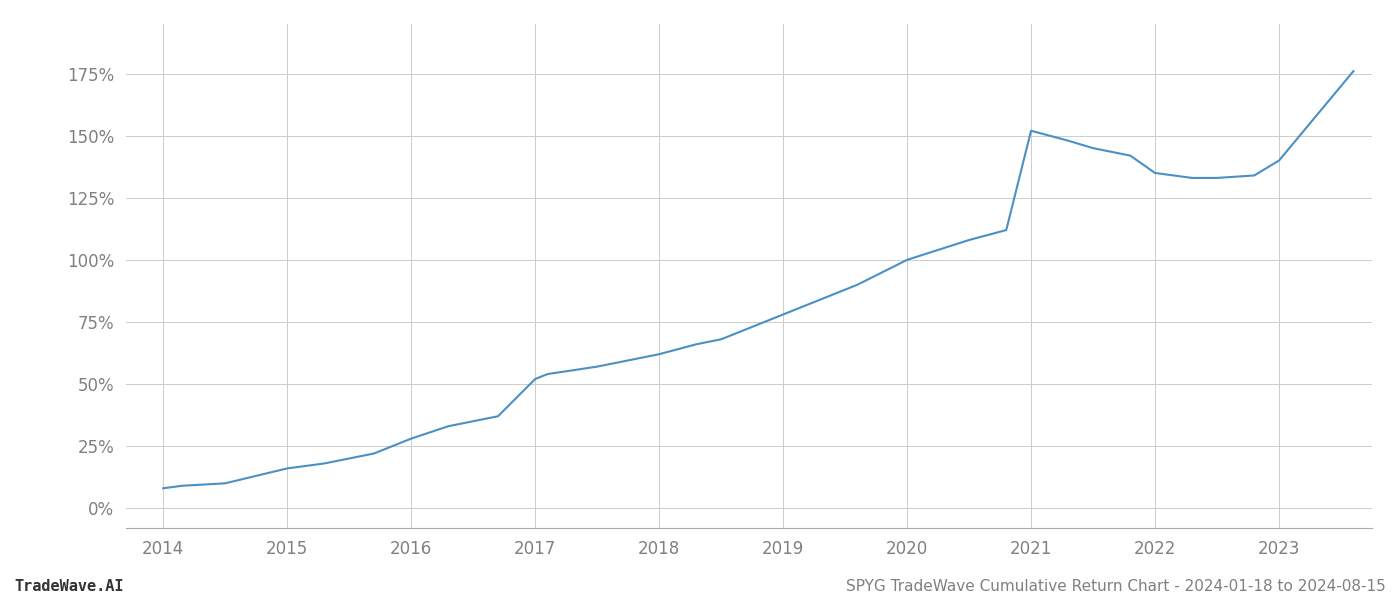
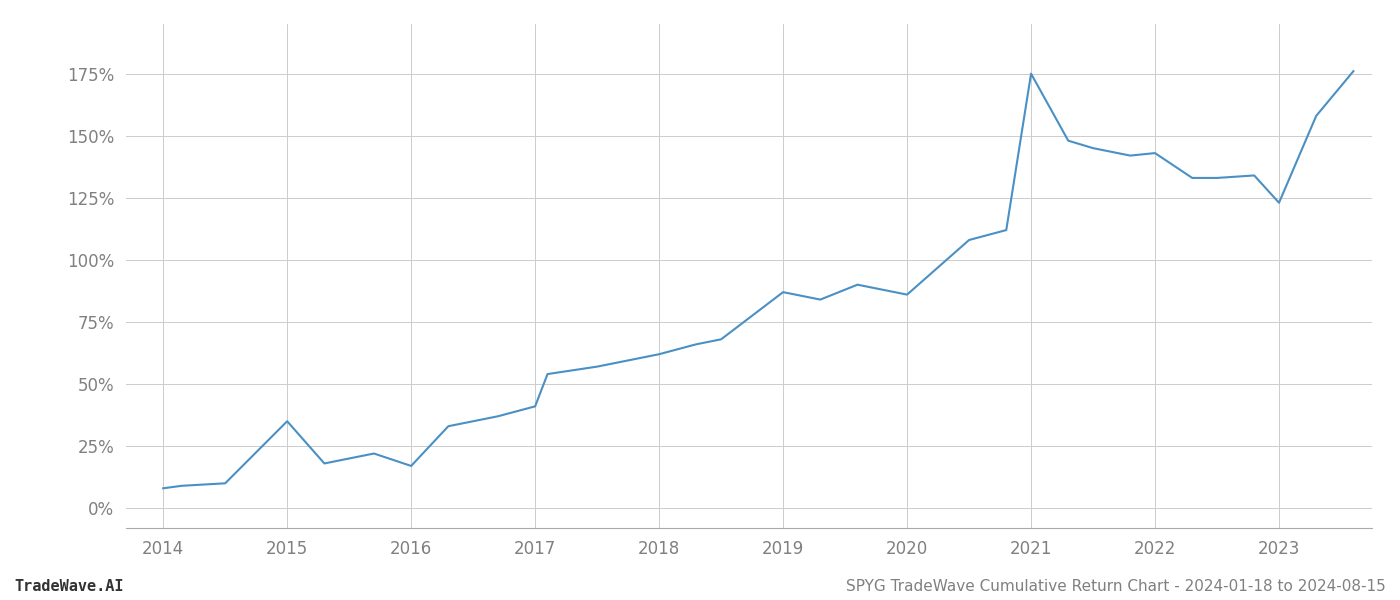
2015: 16% -> 35%
2016: 28% -> 17%
2017: 52% -> 41%
2019: 78% -> 87%
2020: 100% -> 86%
2021: 152% -> 175%
2022: 135% -> 143%
2023: 140% -> 123%
